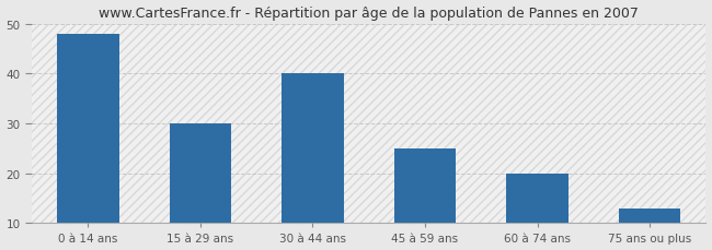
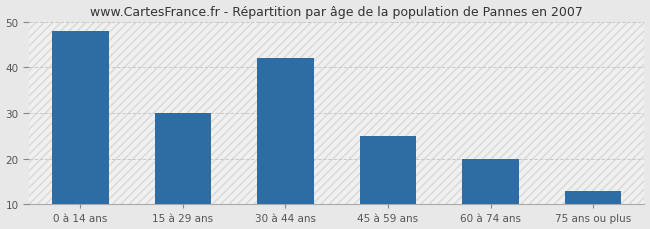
30 à 44 ans: 40 -> 42
